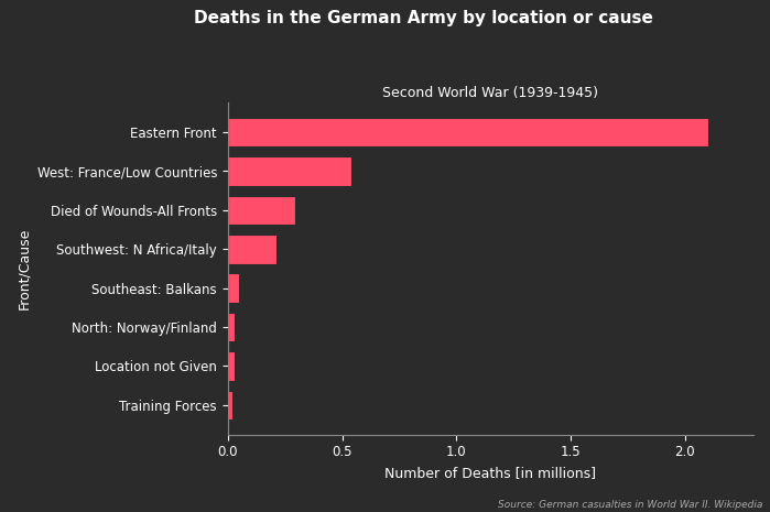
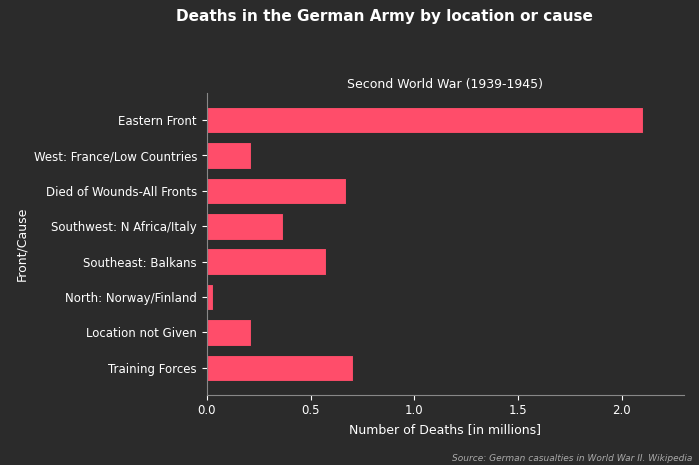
West: France/Low Countries: 0.540 -> 0.215
Died of Wounds-All Fronts: 0.295 -> 0.670
Southwest: N Africa/Italy: 0.215 -> 0.365
Southeast: Balkans: 0.050 -> 0.575
Location not Given: 0.030 -> 0.215
Training Forces: 0.022 -> 0.705
